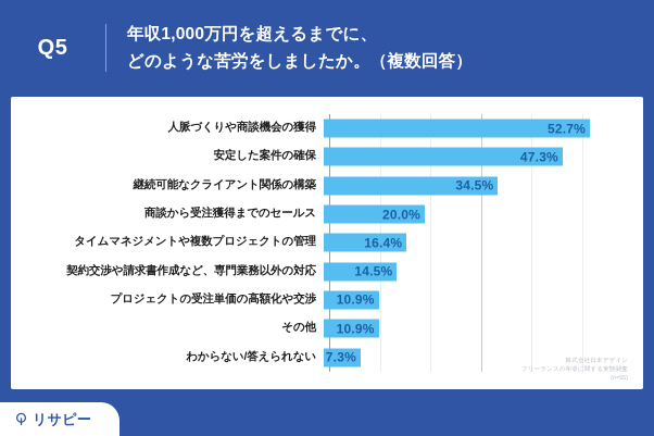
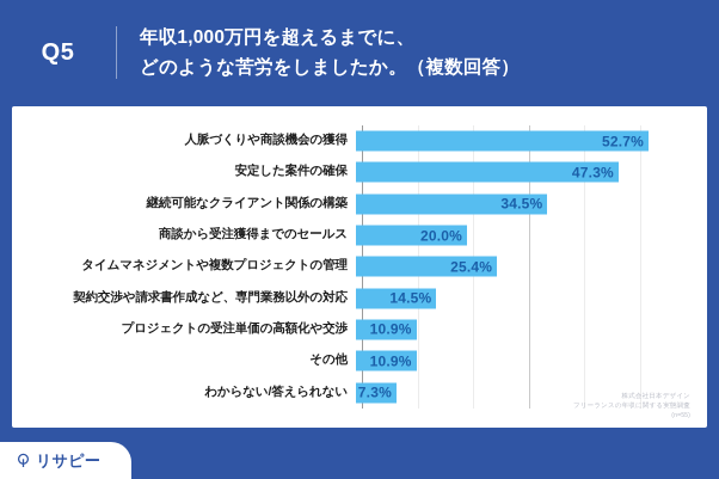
タイムマネジメントや複数プロジェクトの管理: 16.4% -> 25.4%
